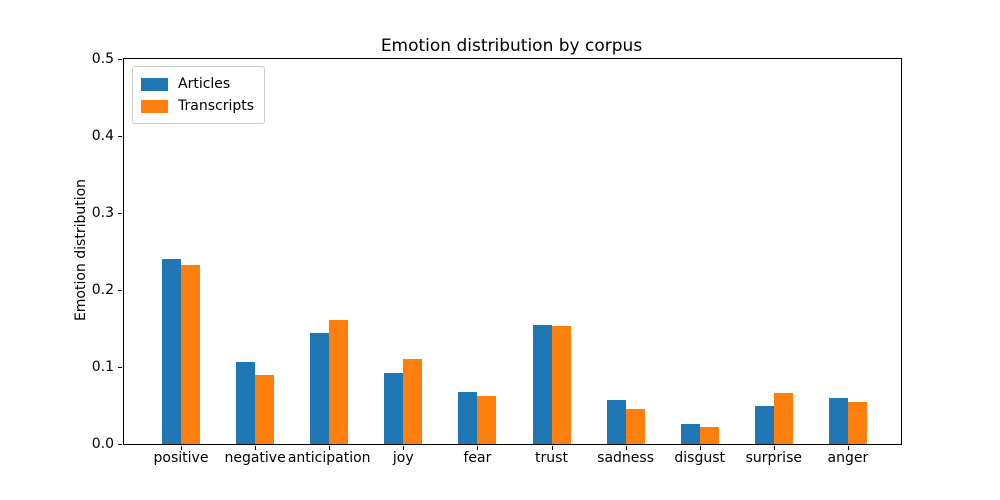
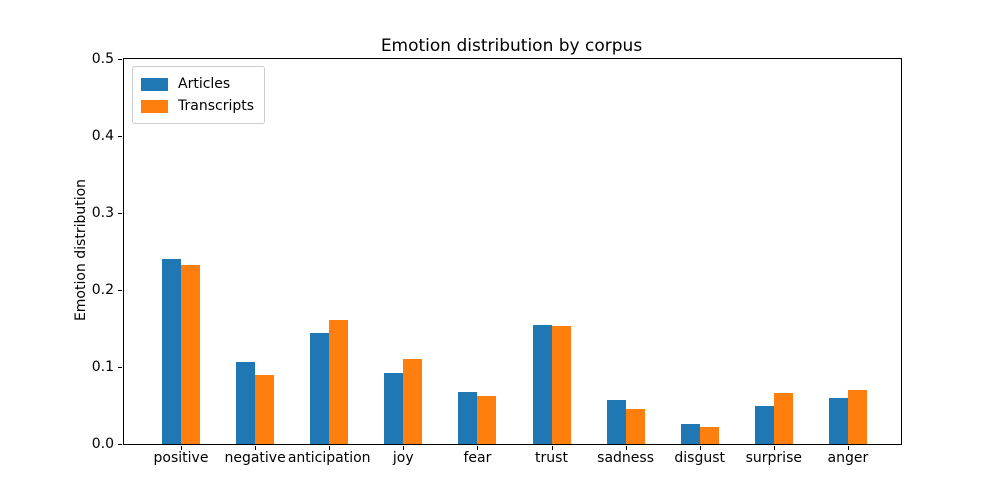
Transcripts/anger: 0.05 -> 0.07
